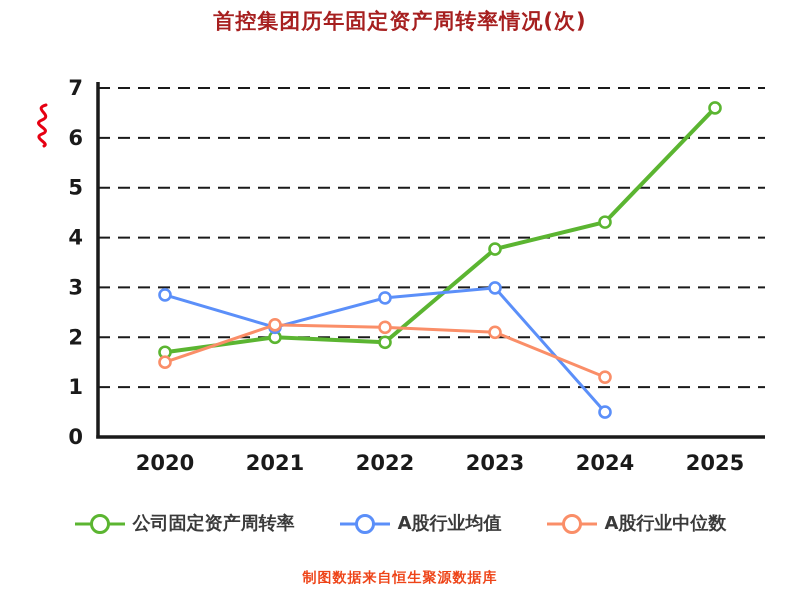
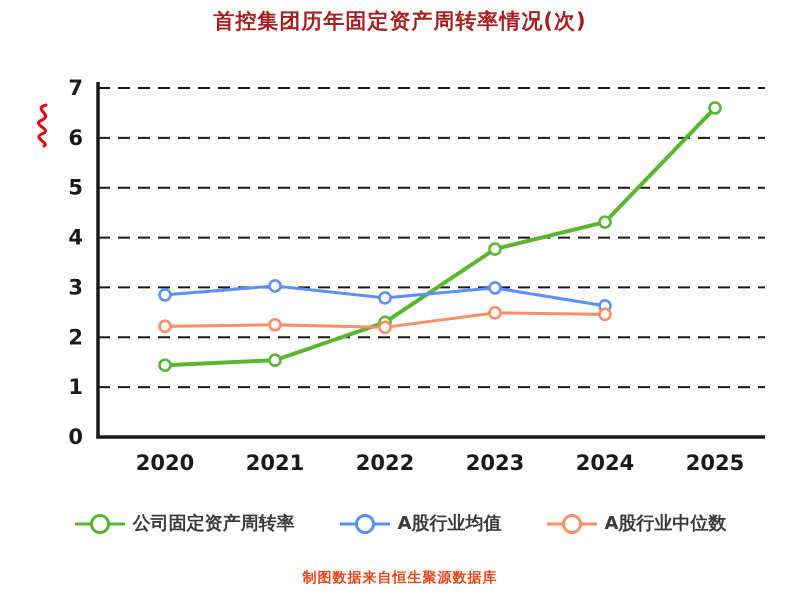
公司固定资产周转率/2020: 1.7 -> 1.4
A股行业中位数/2020: 1.5 -> 2.2
公司固定资产周转率/2021: 2.0 -> 1.5
A股行业均值/2021: 2.2 -> 3.0
公司固定资产周转率/2022: 1.9 -> 2.3
A股行业中位数/2023: 2.1 -> 2.5
A股行业均值/2024: 0.5 -> 2.6
A股行业中位数/2024: 1.2 -> 2.5
